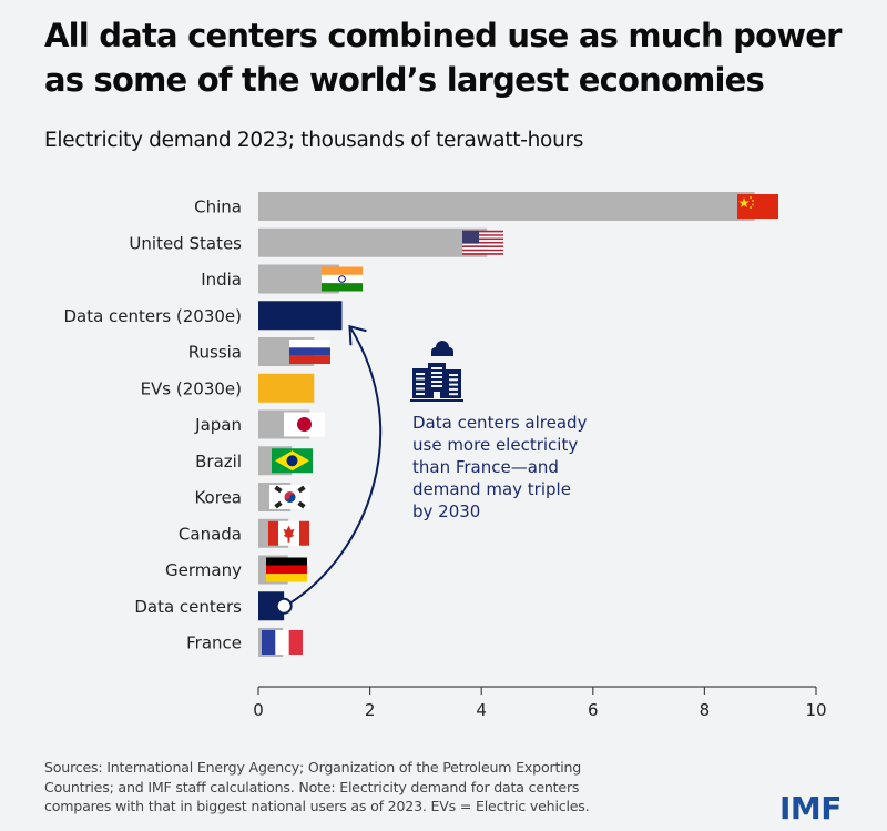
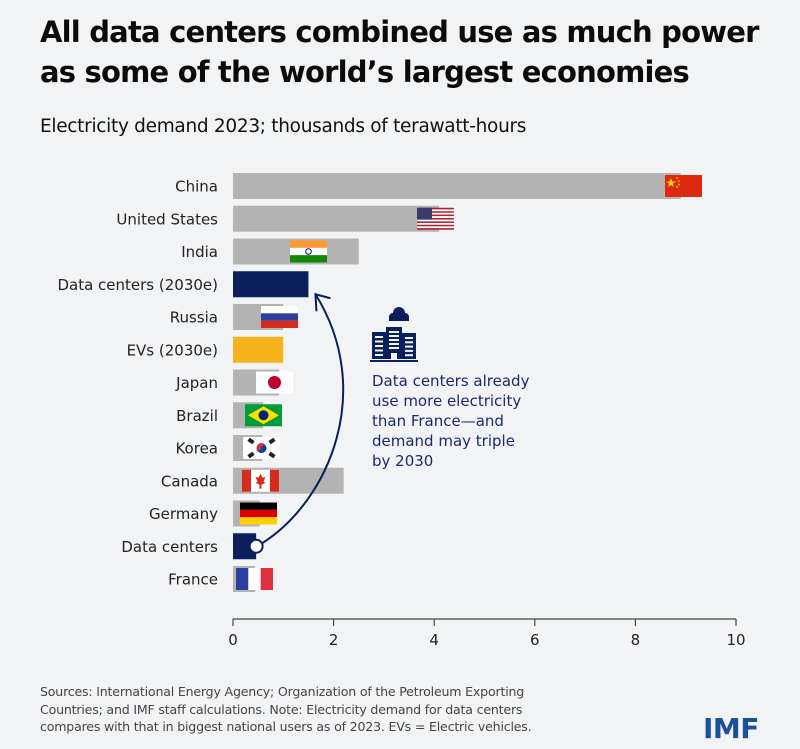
India: 1.4 -> 2.5
Canada: 0.5 -> 2.2
